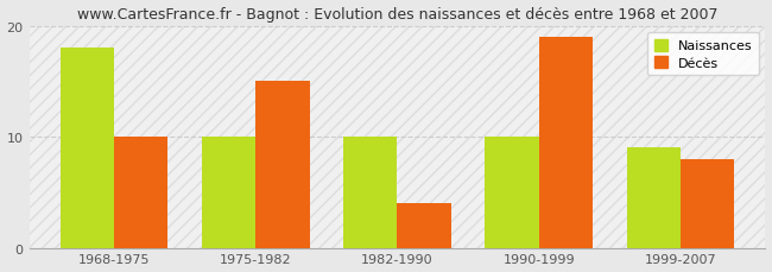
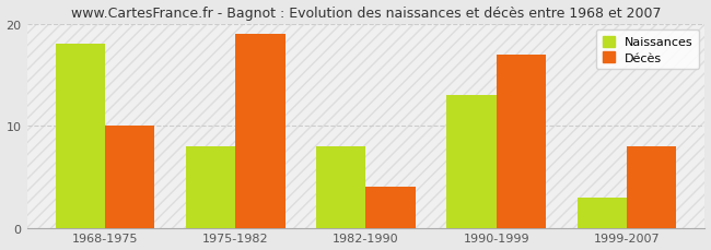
Naissances/1975-1982: 10 -> 8
Décès/1975-1982: 15 -> 19
Naissances/1982-1990: 10 -> 8
Naissances/1990-1999: 10 -> 13
Décès/1990-1999: 19 -> 17
Naissances/1999-2007: 9 -> 3
